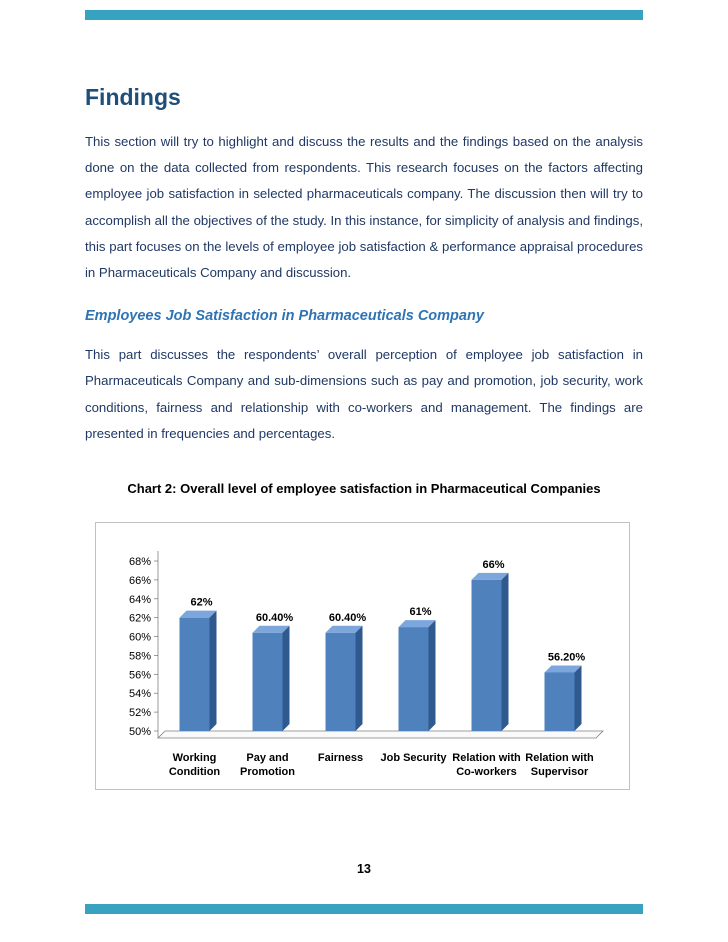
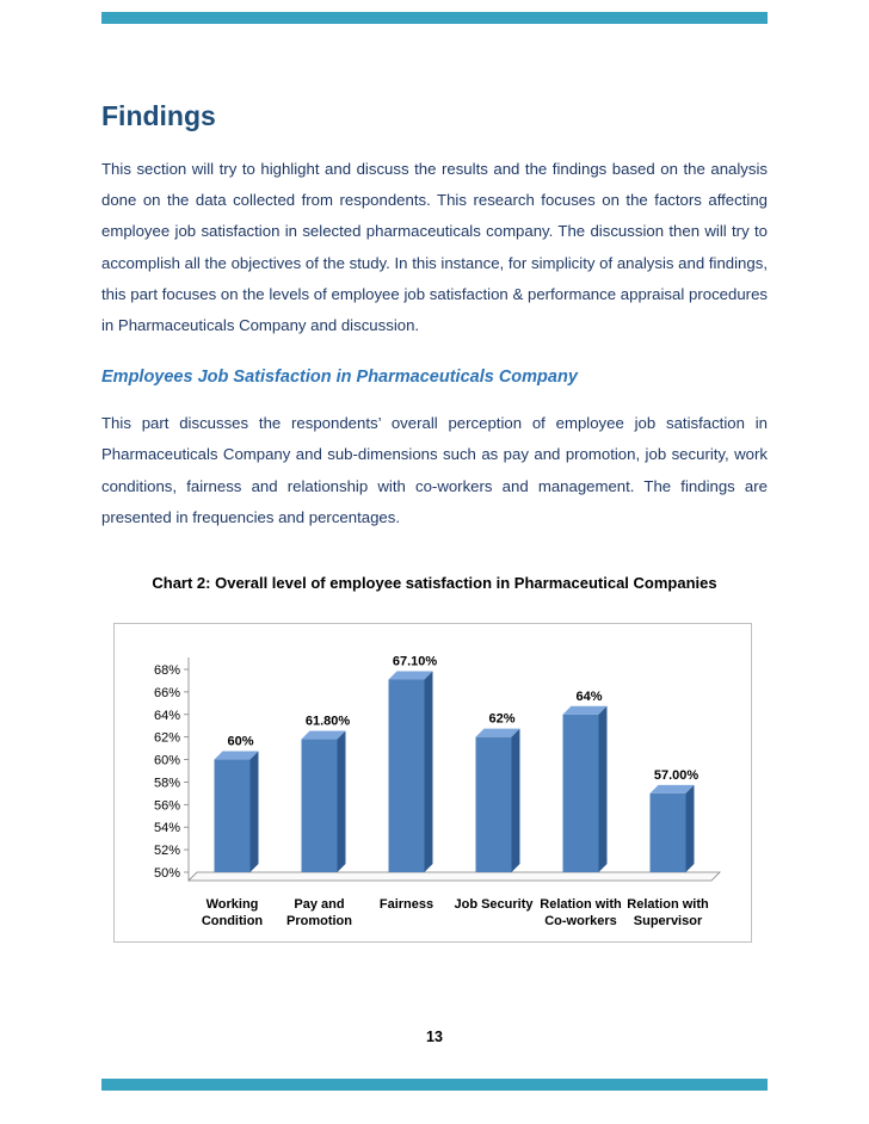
Working Condition: 62% -> 60%
Pay and Promotion: 60.40% -> 61.80%
Fairness: 60.40% -> 67.10%
Job Security: 61% -> 62%
Relation with Co-workers: 66% -> 64%
Relation with Supervisor: 56.20% -> 57.00%
